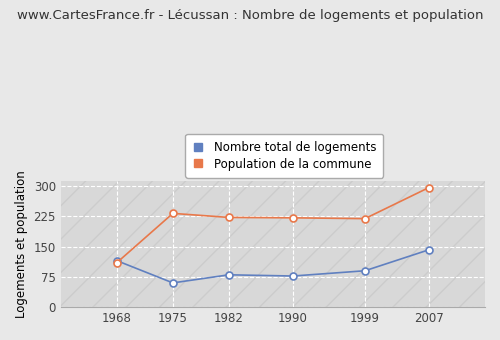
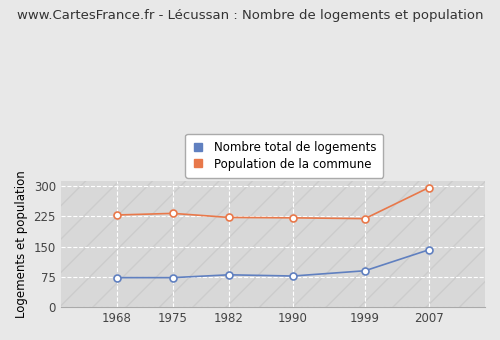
Nombre total de logements/1968: 115 -> 73
Population de la commune/1968: 110 -> 228
Nombre total de logements/1975: 60 -> 73
